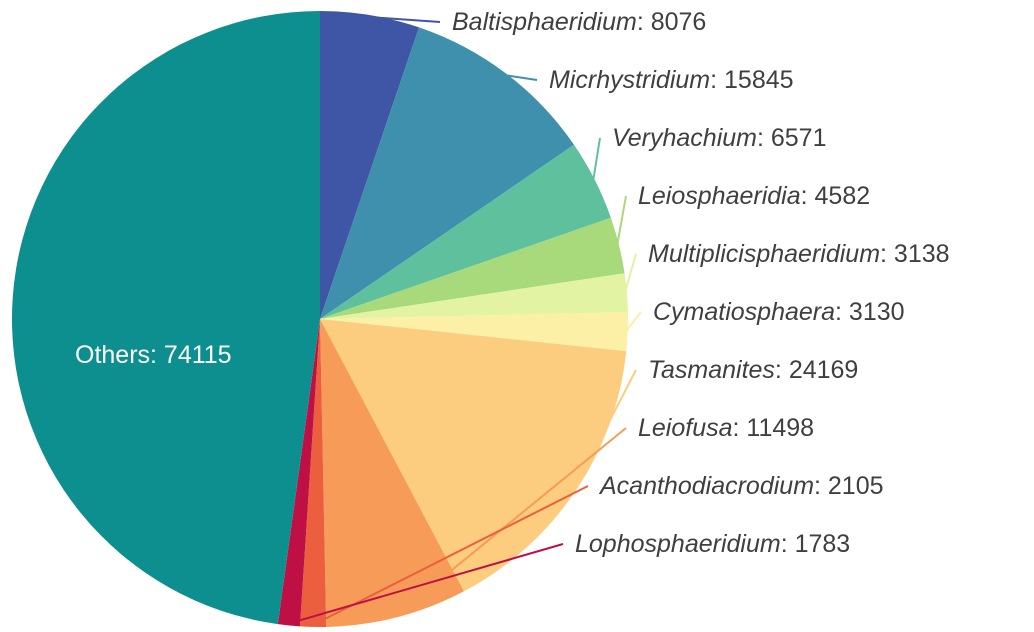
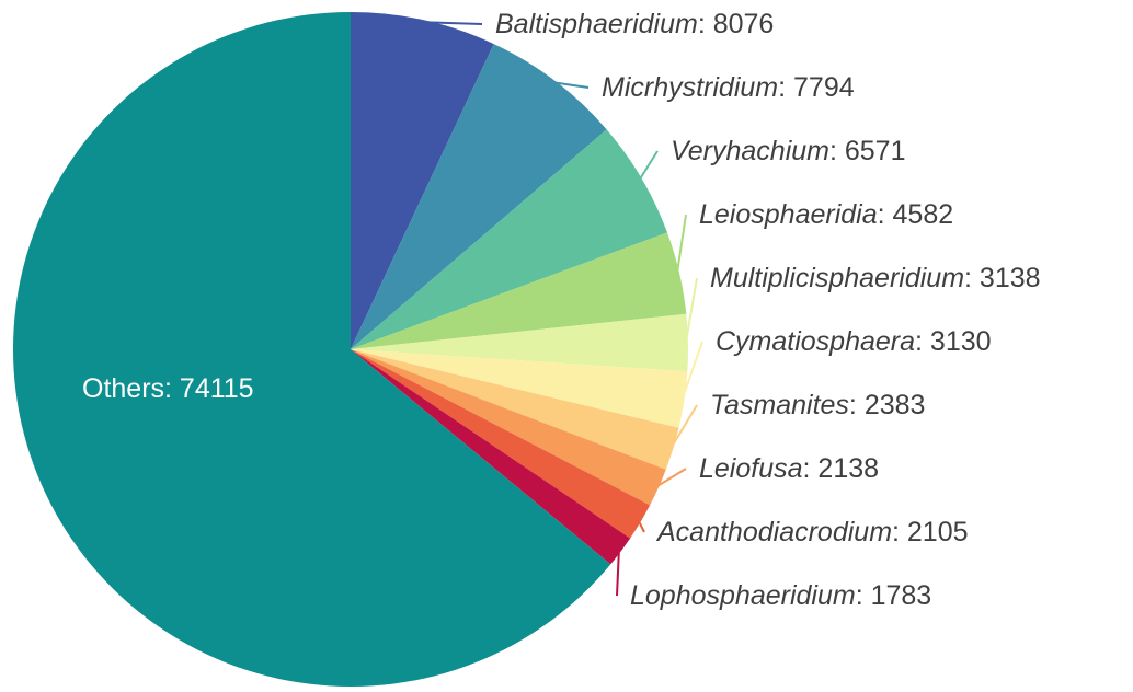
Micrhystridium: 15845 -> 7794
Tasmanites: 24169 -> 2383
Leiofusa: 11498 -> 2138
